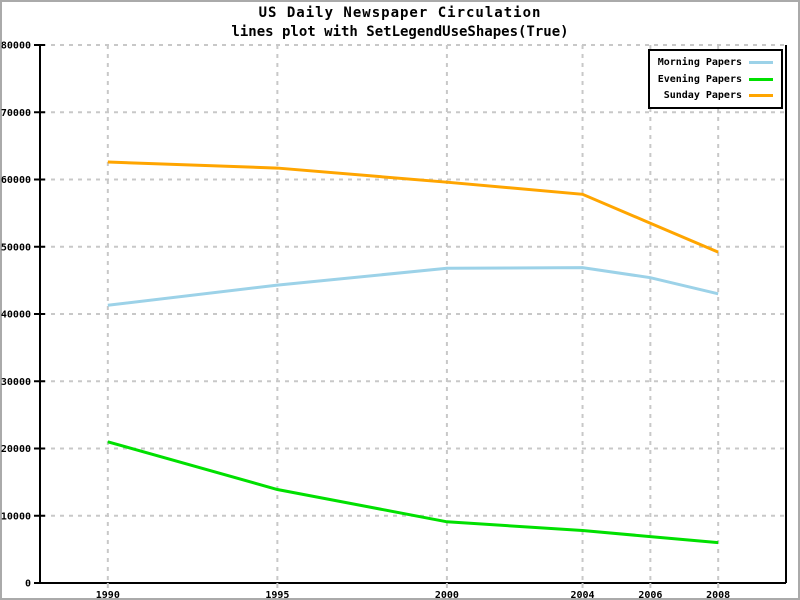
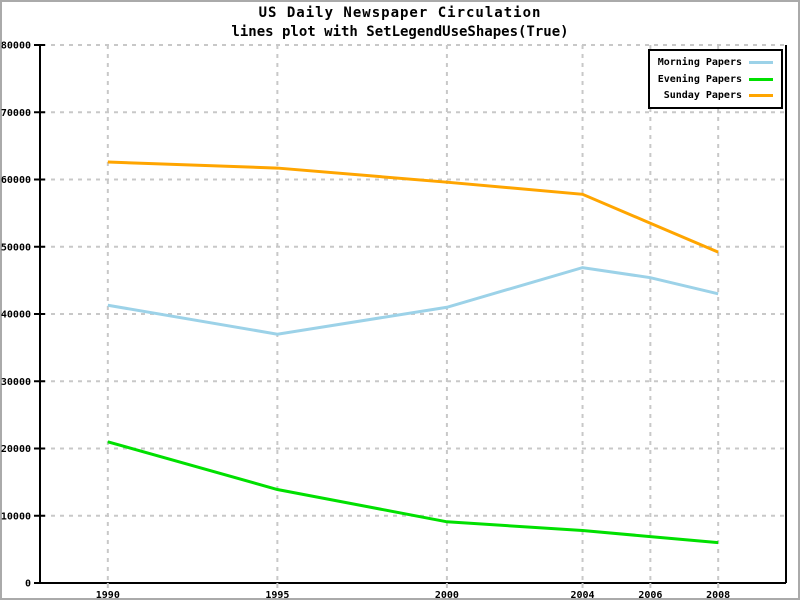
Morning Papers/1995: 44000 -> 37000
Morning Papers/2000: 47000 -> 41000
